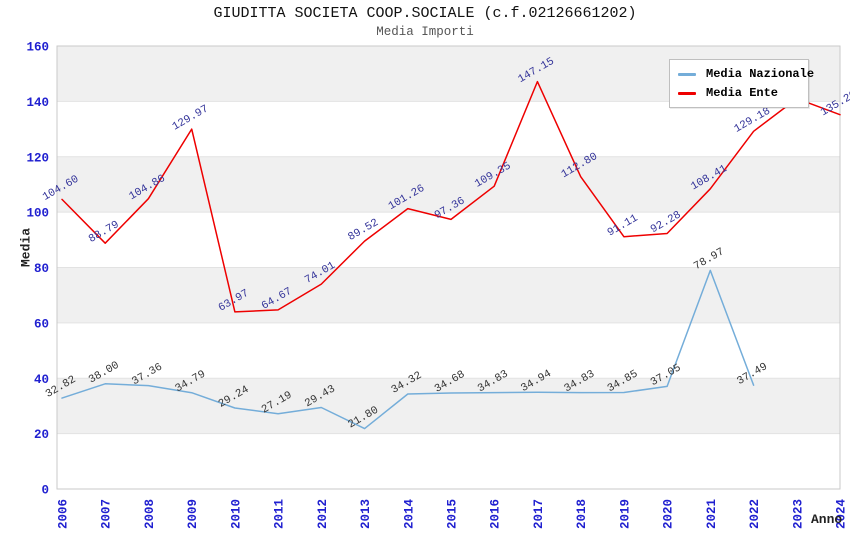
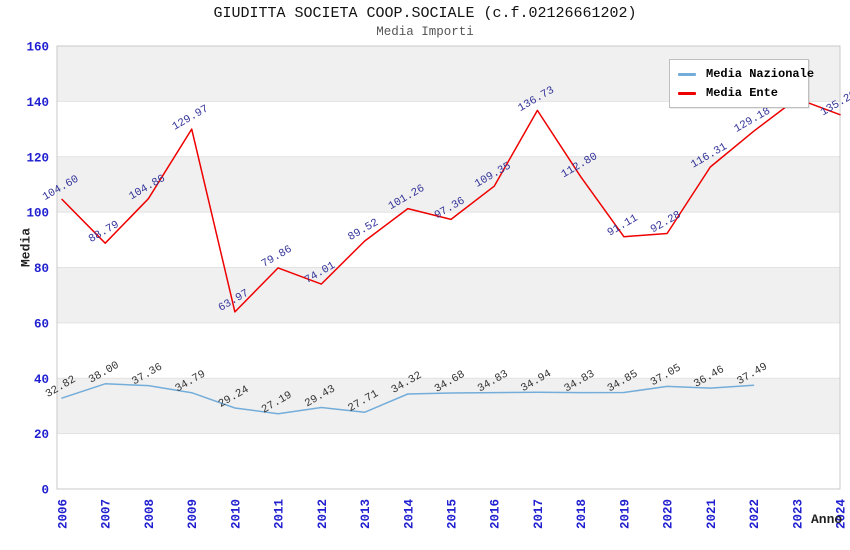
Media Ente/2011: 64.67 -> 79.86
Media Nazionale/2013: 21.80 -> 27.71
Media Ente/2017: 147.15 -> 136.73
Media Nazionale/2021: 78.97 -> 36.46
Media Ente/2021: 108.41 -> 116.31
